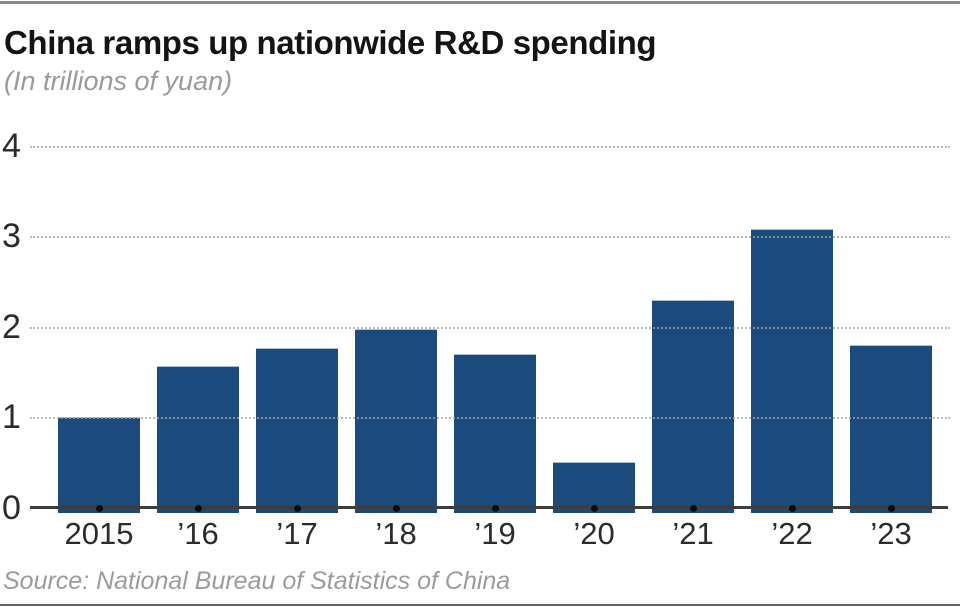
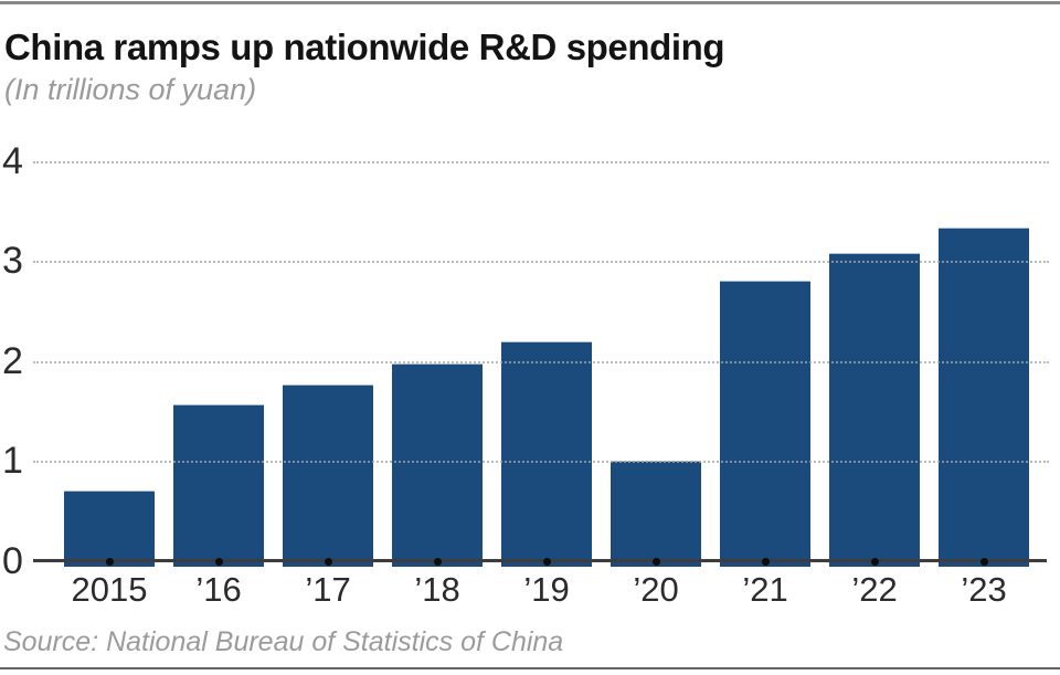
2015: 1.0 -> 0.7
’19: 1.7 -> 2.2
’20: 0.5 -> 1.0
’21: 2.3 -> 2.8
’23: 1.8 -> 3.3
